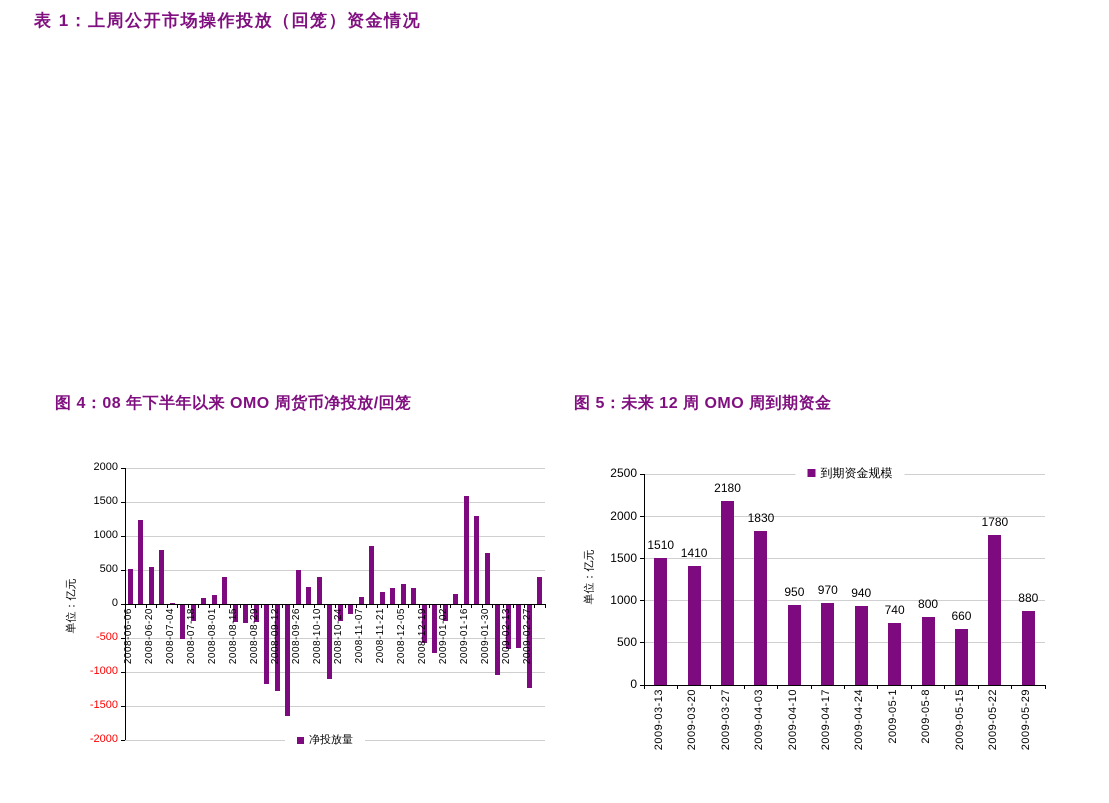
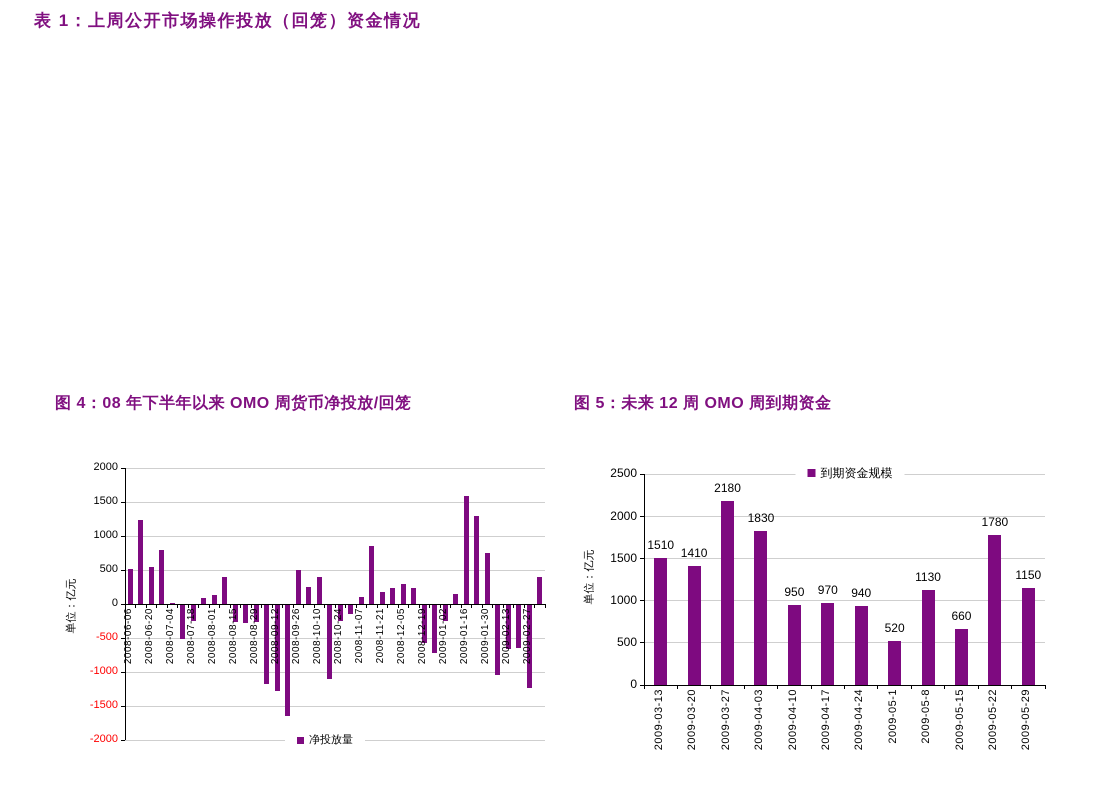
图 5：未来 12 周 OMO 周到期资金/2009-05-1: 740 -> 520
图 5：未来 12 周 OMO 周到期资金/2009-05-8: 800 -> 1130
图 5：未来 12 周 OMO 周到期资金/2009-05-29: 880 -> 1150
